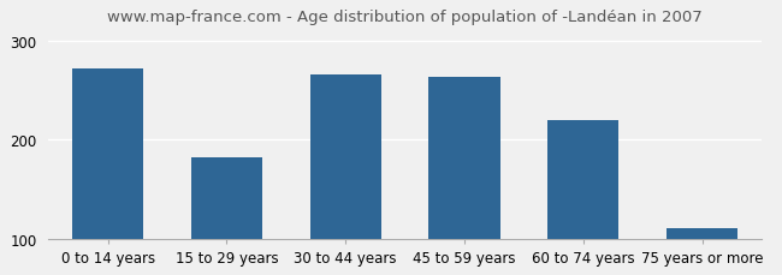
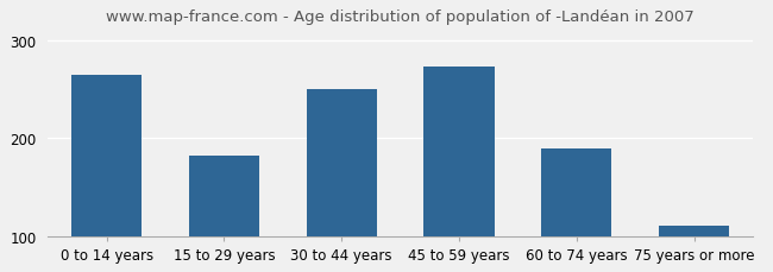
0 to 14 years: 272 -> 265
30 to 44 years: 266 -> 250
45 to 59 years: 264 -> 273
60 to 74 years: 220 -> 190
